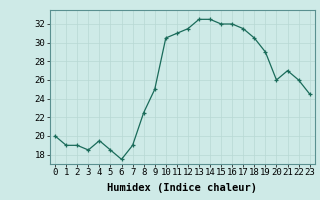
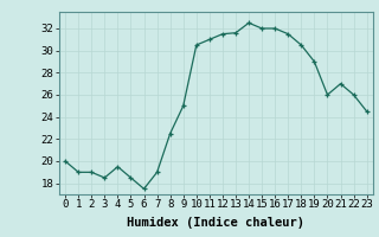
13: 32.5 -> 31.6
